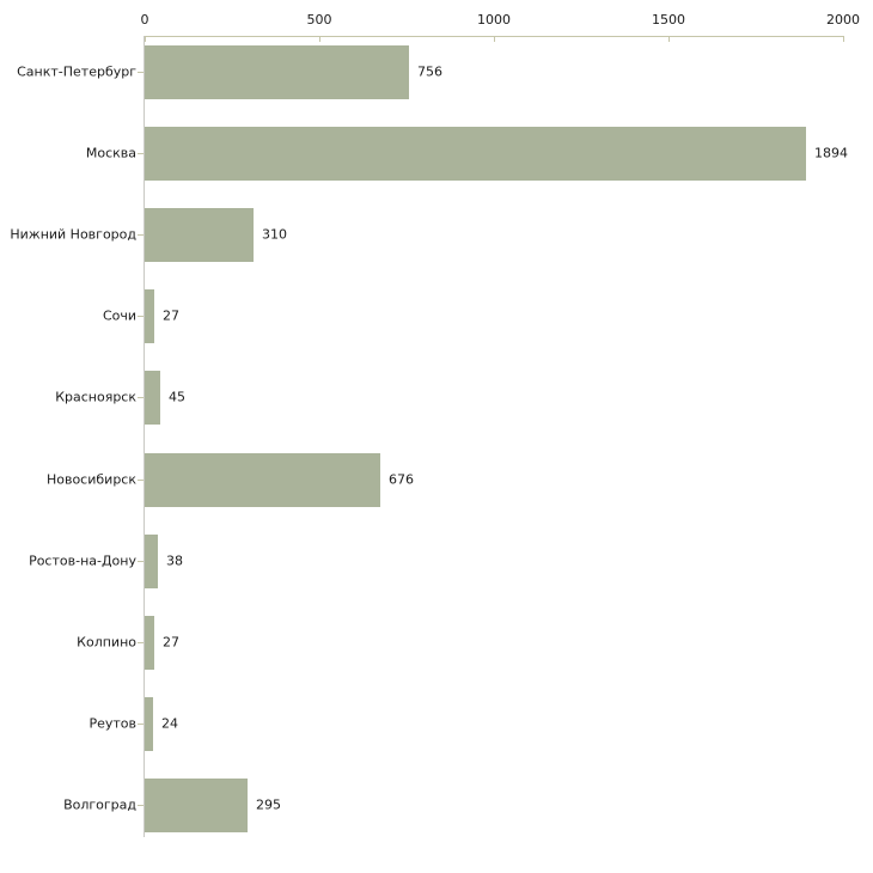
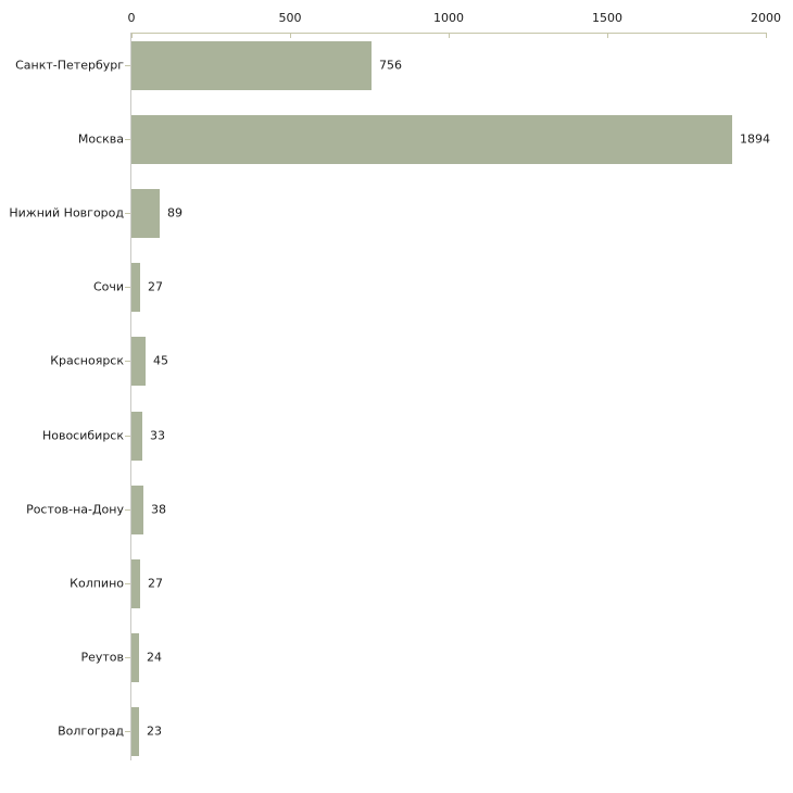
Нижний Новгород: 310 -> 89
Новосибирск: 676 -> 33
Волгоград: 295 -> 23
